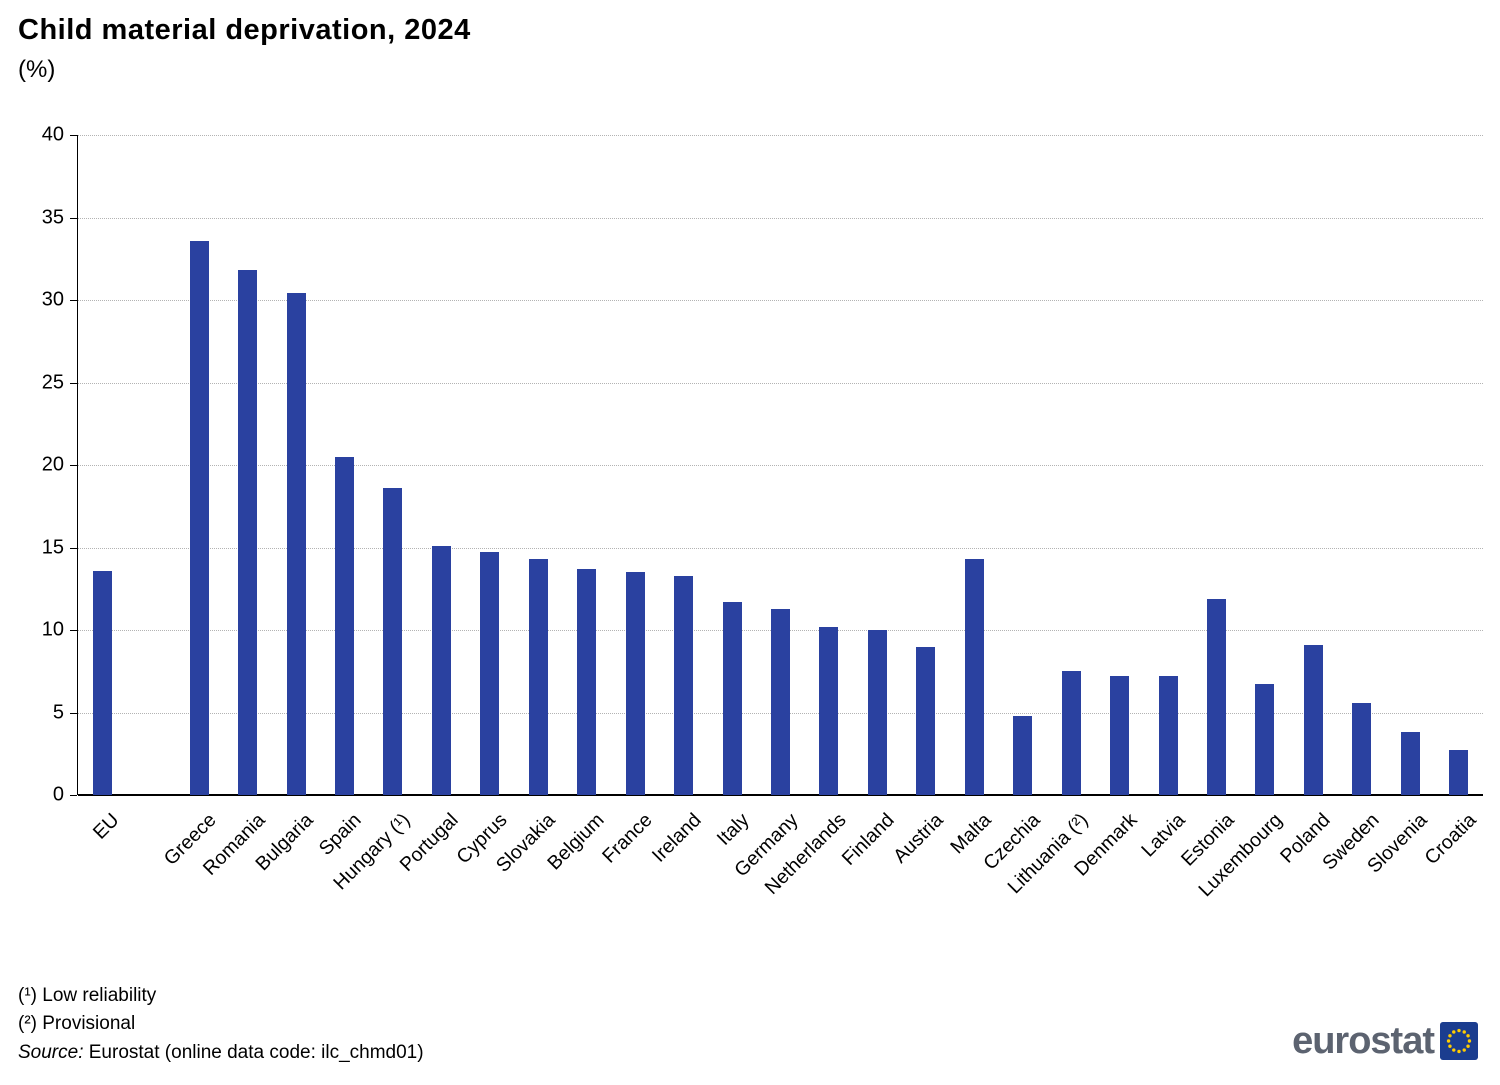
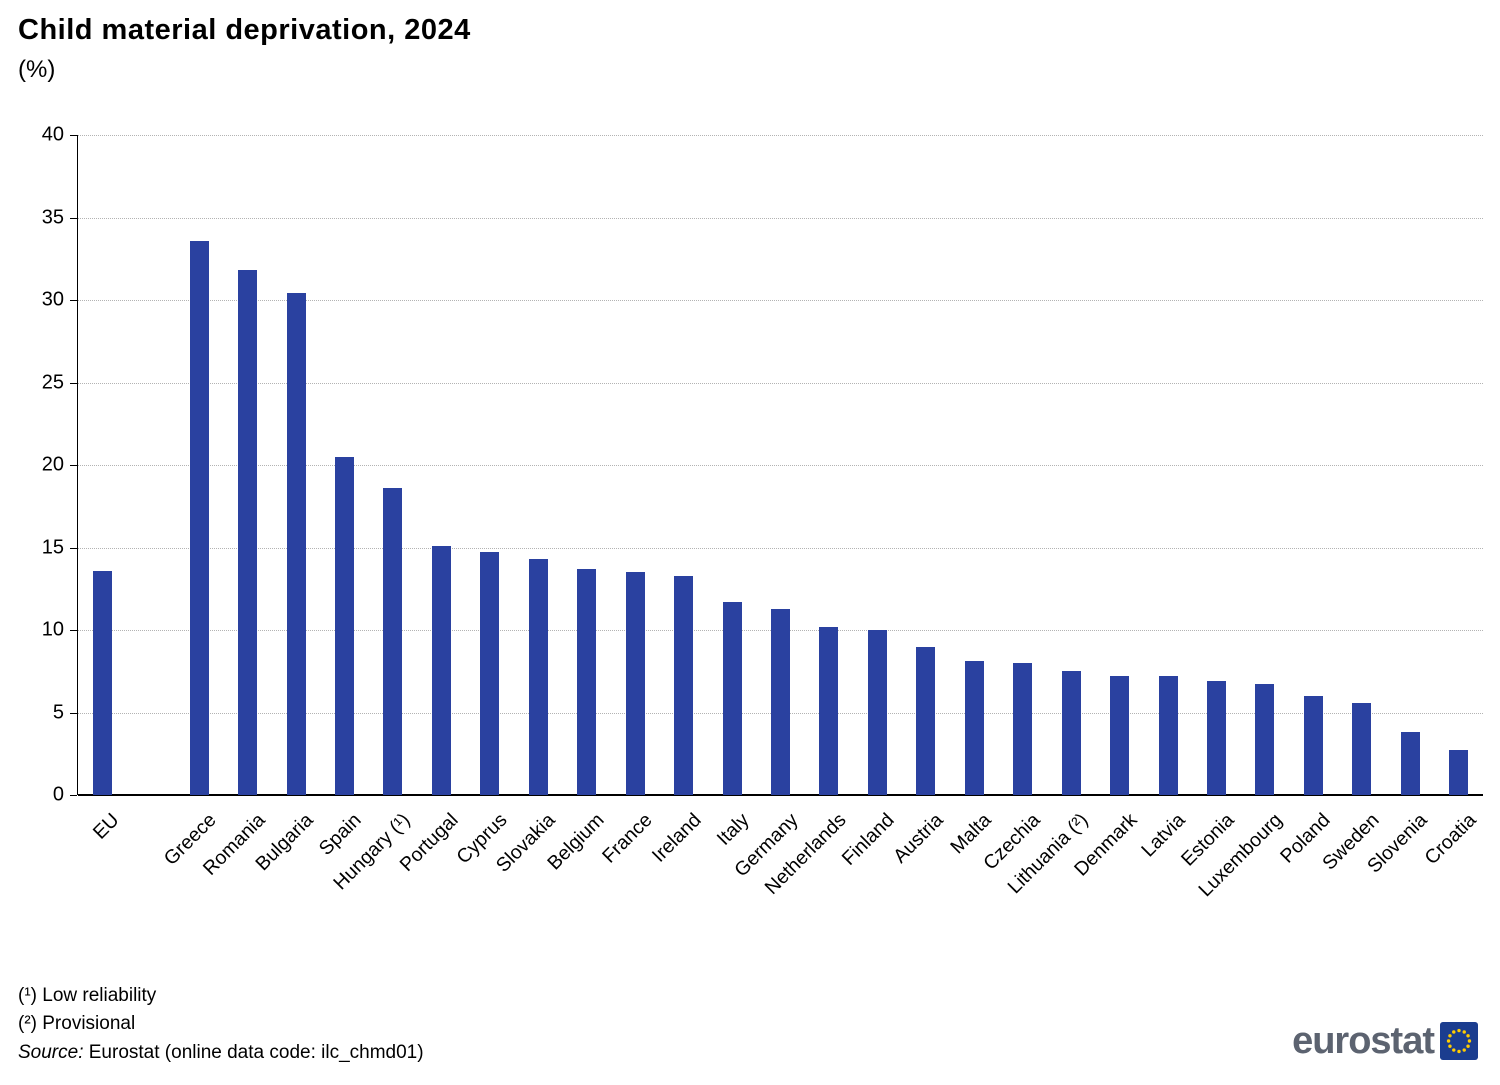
Malta: 14.3 -> 8.1
Czechia: 4.8 -> 8.0
Estonia: 11.9 -> 6.9
Poland: 9.1 -> 6.0
